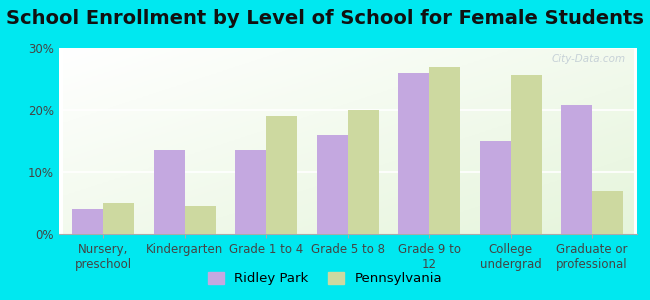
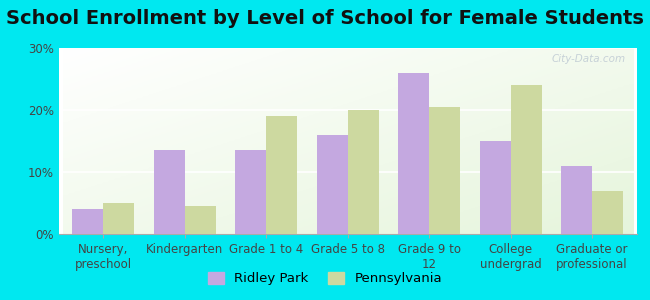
Pennsylvania/Grade 9 to 12: 27.0% -> 20.5%
Pennsylvania/College undergrad: 25.6% -> 24.0%
Ridley Park/Graduate or professional: 20.8% -> 11.0%
